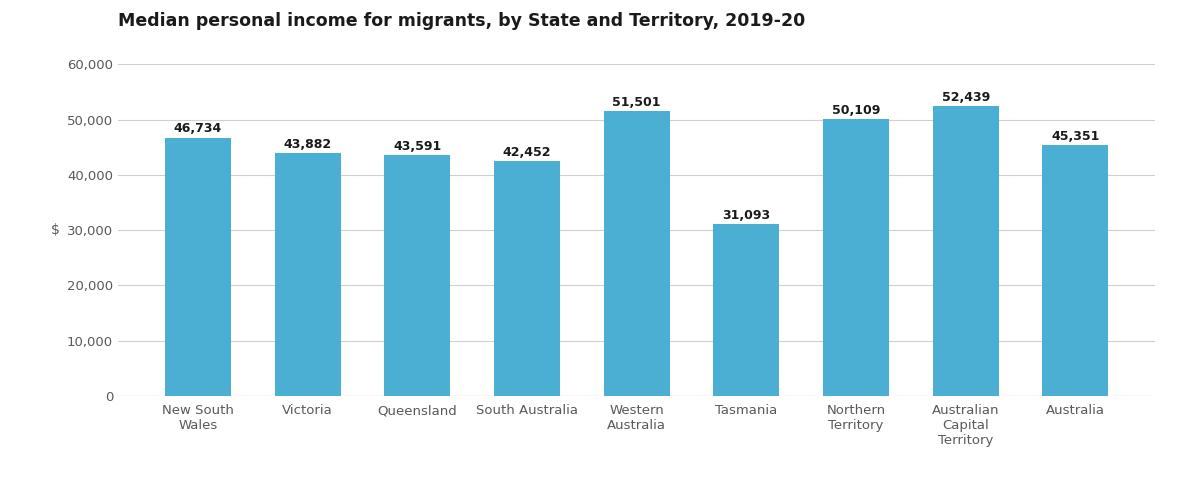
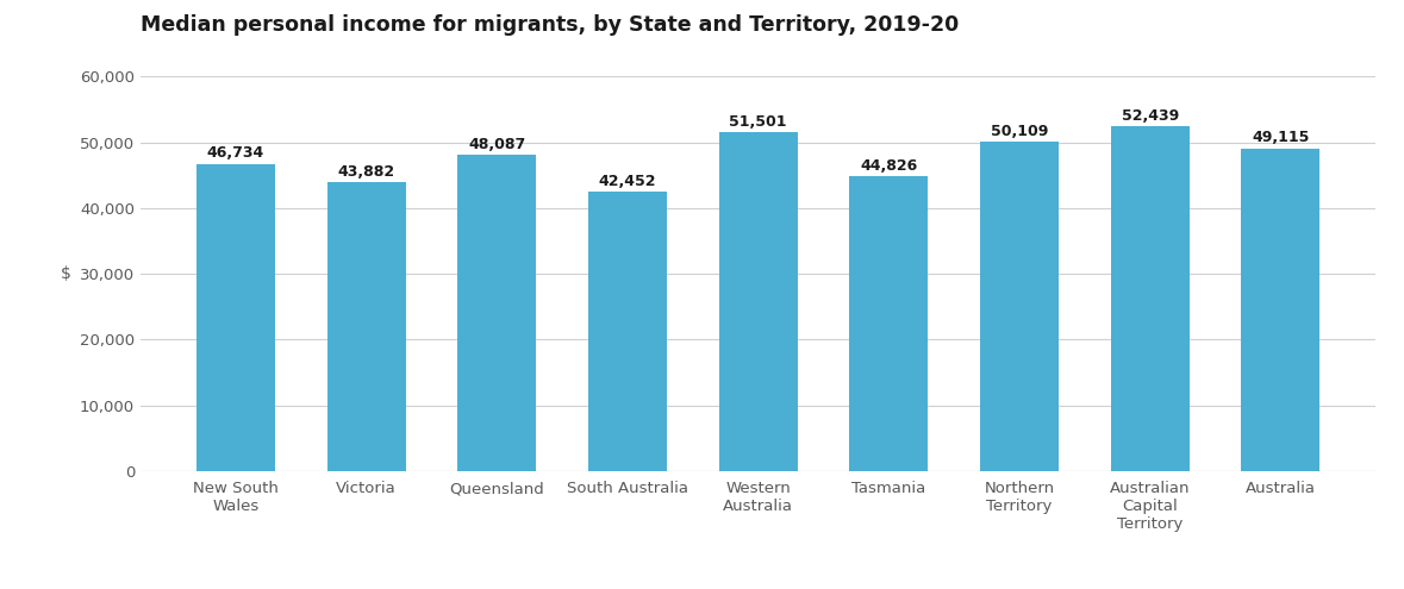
Queensland: 43,591 -> 48,087
Tasmania: 31,093 -> 44,826
Australia: 45,351 -> 49,115
